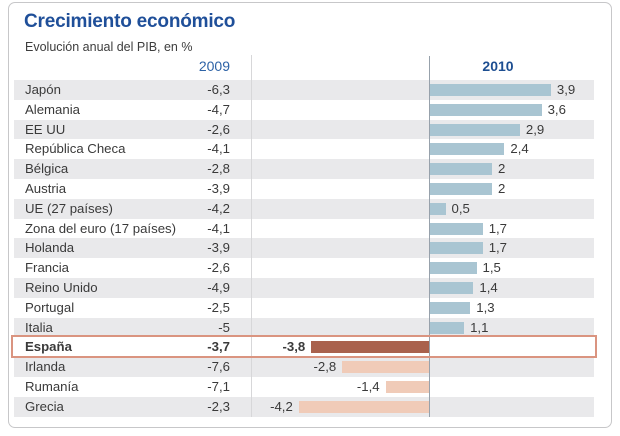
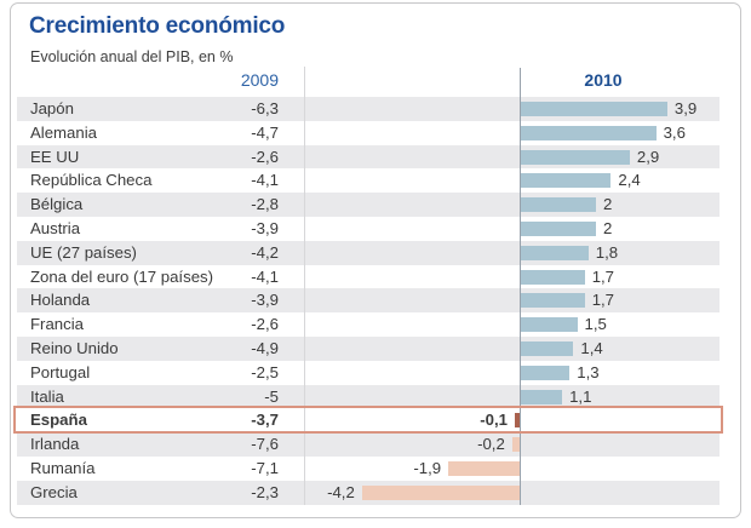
2010/UE (27 países): 0,5 -> 1,8
2010/España: -3,8 -> -0,1
2010/Irlanda: -2,8 -> -0,2
2010/Rumanía: -1,4 -> -1,9
